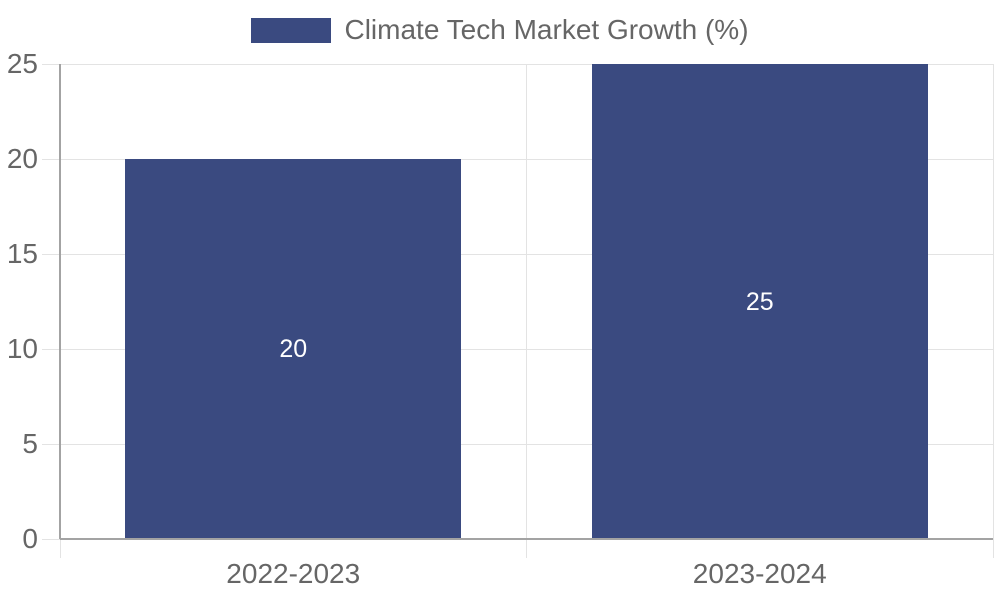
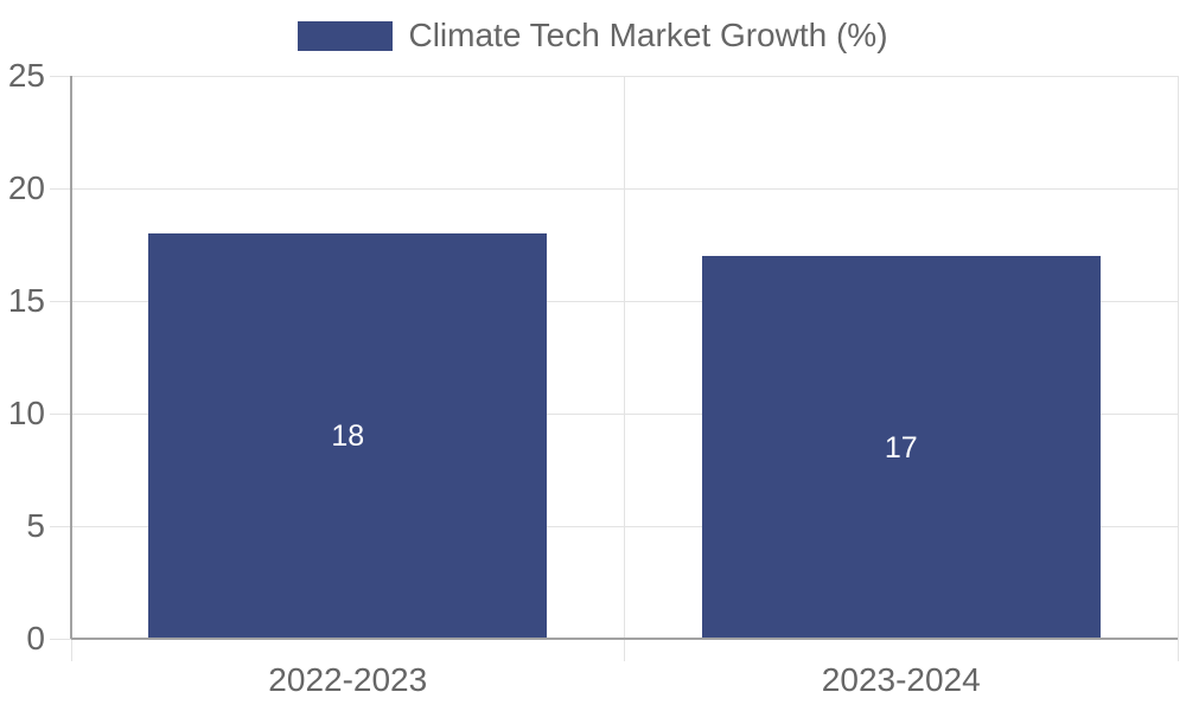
2022-2023: 20 -> 18
2023-2024: 25 -> 17
